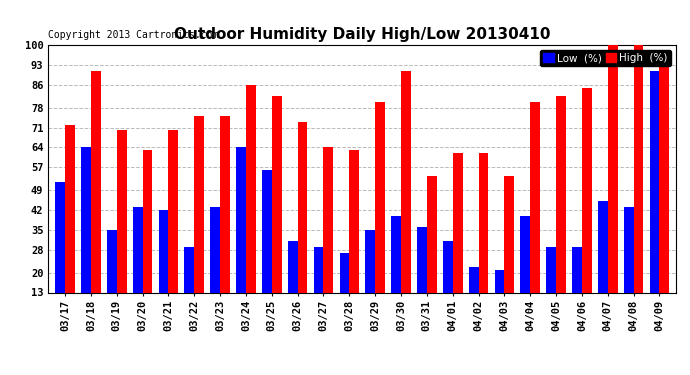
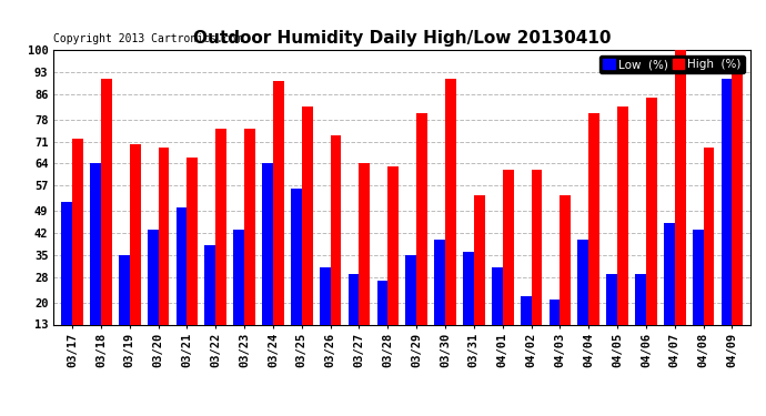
High (%)/03/20: 63 -> 69
Low (%)/03/21: 42 -> 50
High (%)/03/21: 70 -> 66
Low (%)/03/22: 29 -> 38
High (%)/03/24: 86 -> 90
High (%)/04/08: 100 -> 69
